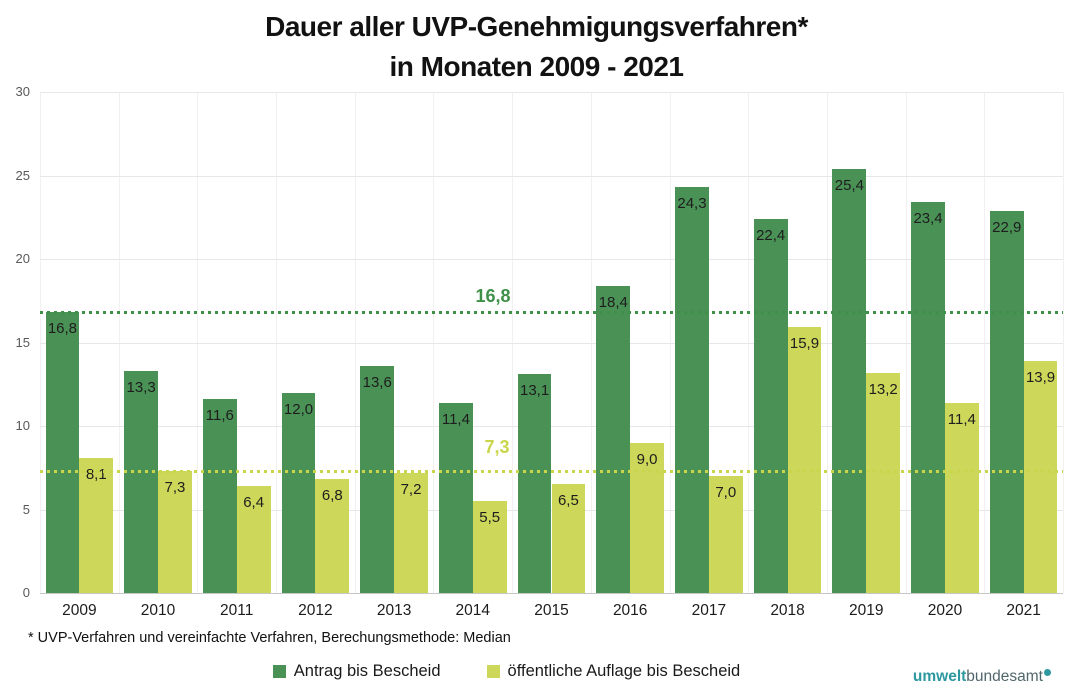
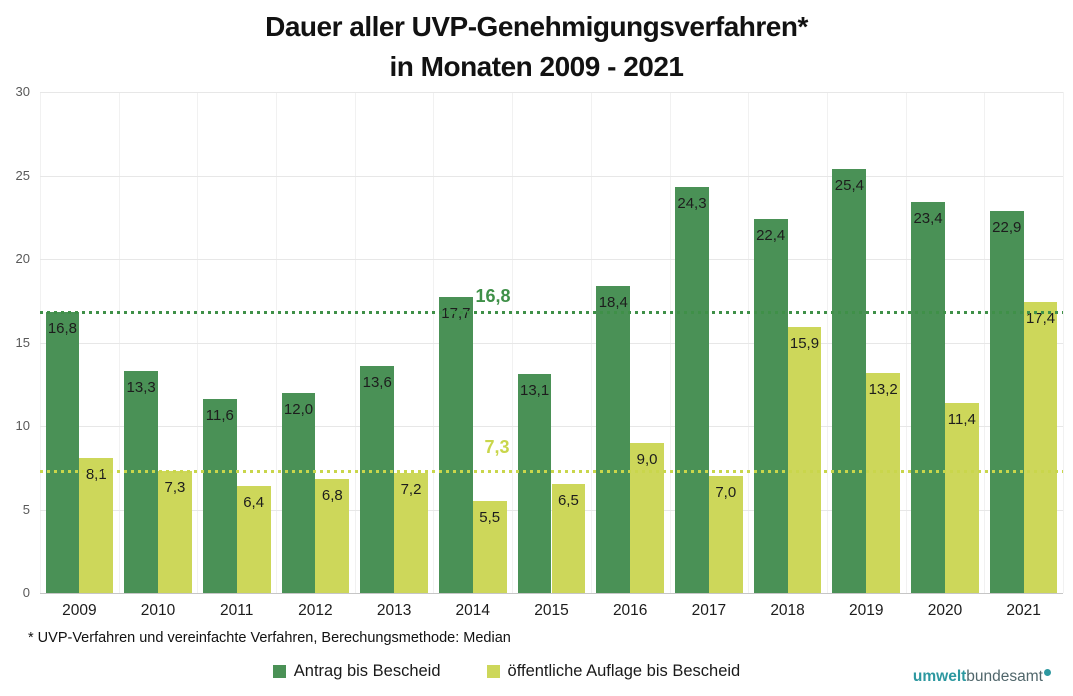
Antrag bis Bescheid/2014: 11,4 -> 17,7
öffentliche Auflage bis Bescheid/2021: 13,9 -> 17,4
